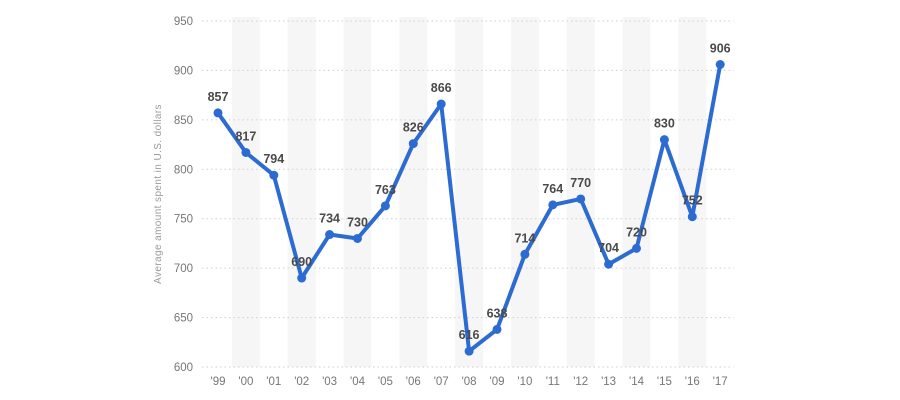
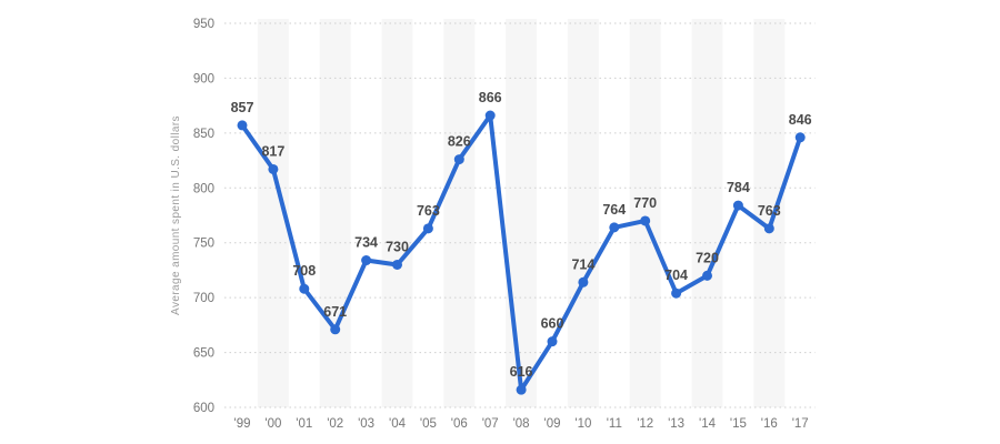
'01: 794 -> 708
'02: 690 -> 671
'09: 638 -> 660
'15: 830 -> 784
'16: 752 -> 763
'17: 906 -> 846
